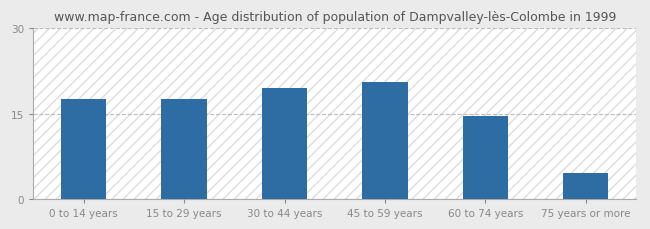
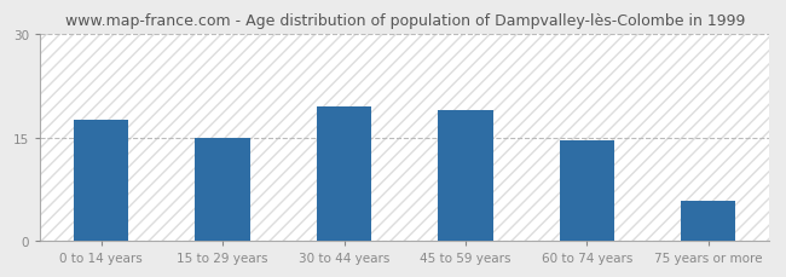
15 to 29 years: 17.5 -> 15.0
45 to 59 years: 20.5 -> 19.0
75 years or more: 4.5 -> 5.8
